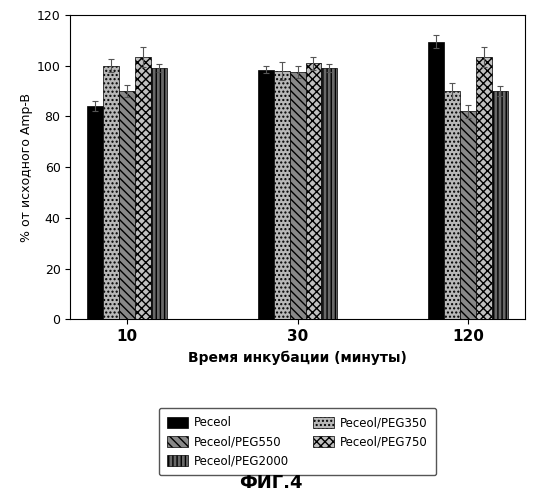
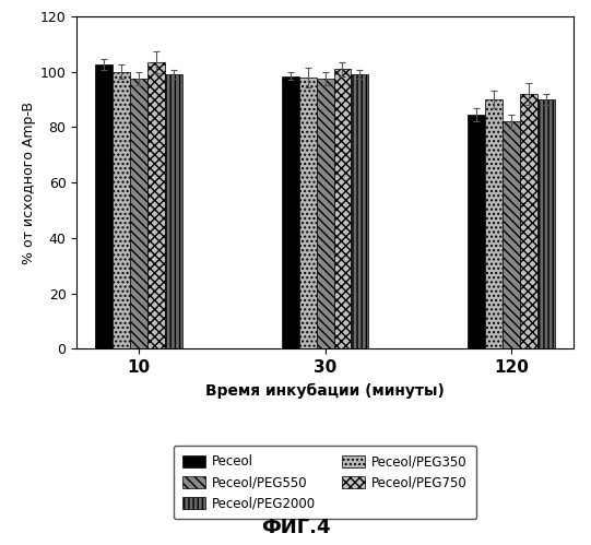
Peceol/10: 84.0 -> 102.5
Peceol/PEG550/10: 90.0 -> 97.5
Peceol/120: 109.5 -> 84.5
Peceol/PEG750/120: 103.5 -> 92.0
